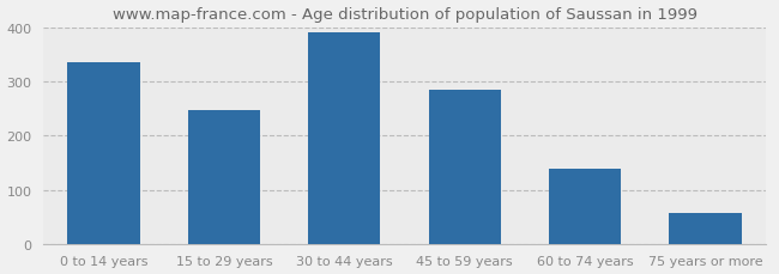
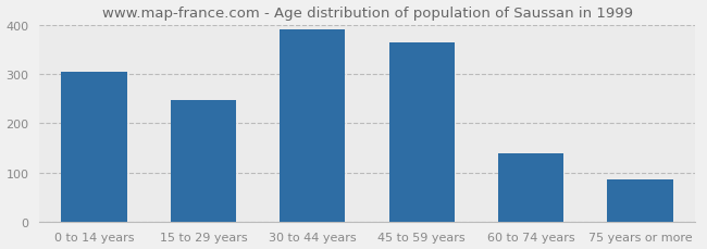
0 to 14 years: 335 -> 305
45 to 59 years: 284 -> 365
75 years or more: 58 -> 85
